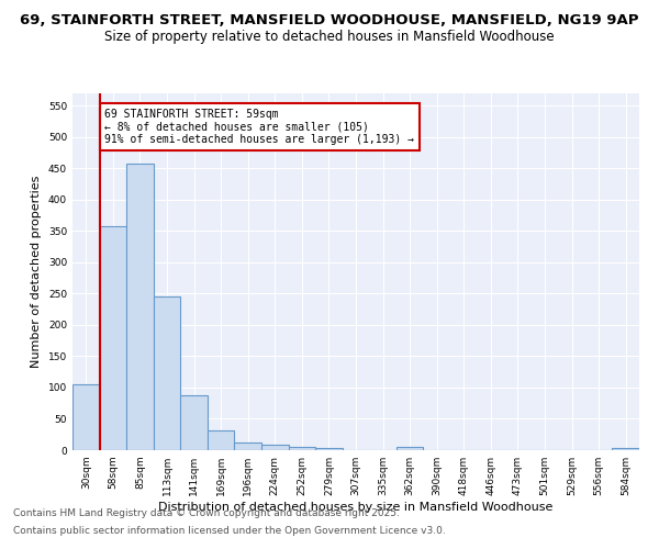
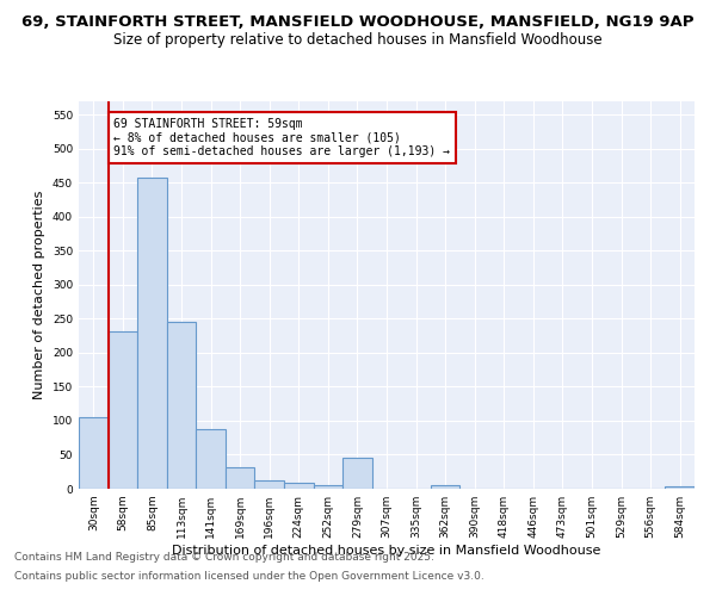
58sqm: 358 -> 232
279sqm: 4 -> 46
